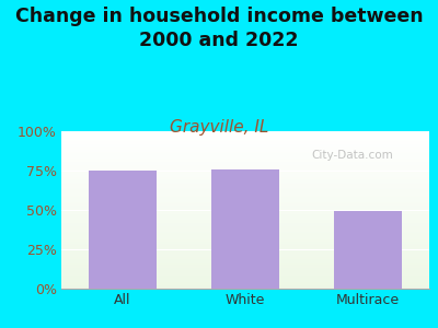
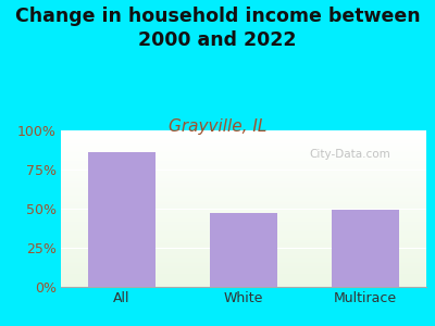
All: 75% -> 86%
White: 76% -> 47%
